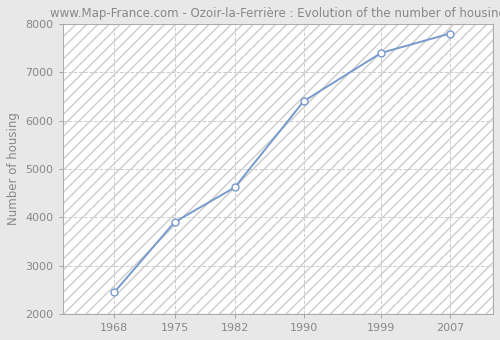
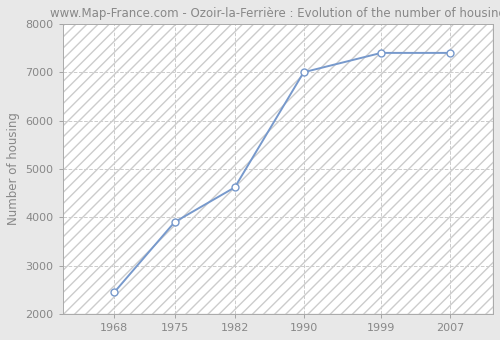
1990: 6400 -> 7000
2007: 7800 -> 7400
